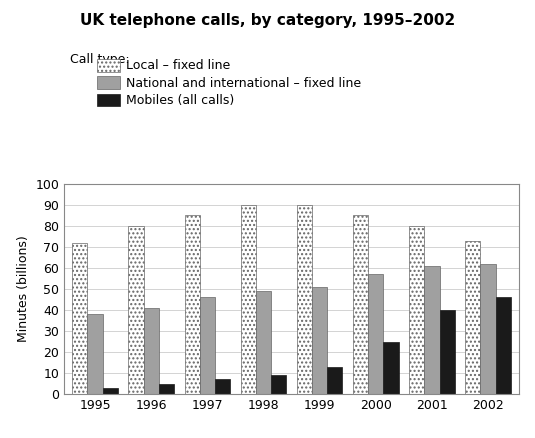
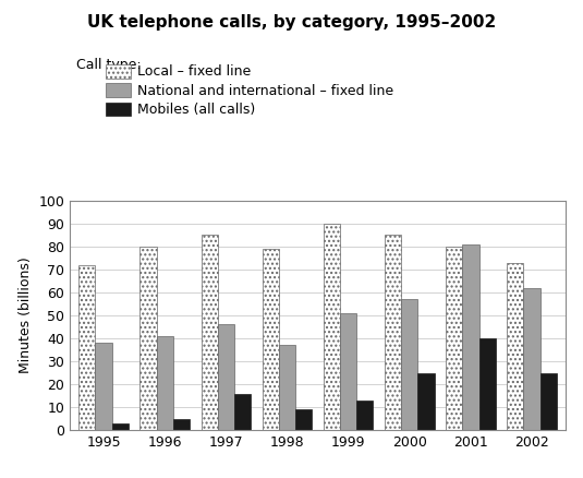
Mobiles (all calls)/1997: 7 -> 16
Local – fixed line/1998: 90 -> 79
National and international – fixed line/1998: 49 -> 37
National and international – fixed line/2001: 61 -> 81
Mobiles (all calls)/2002: 46 -> 25
